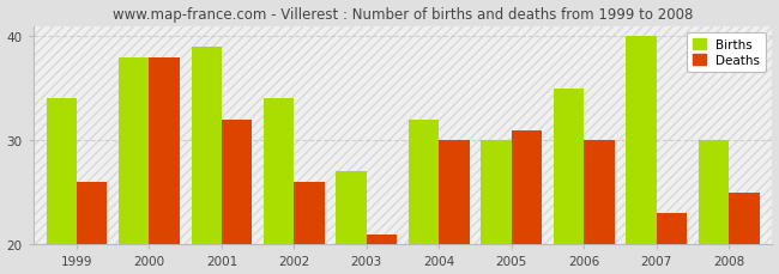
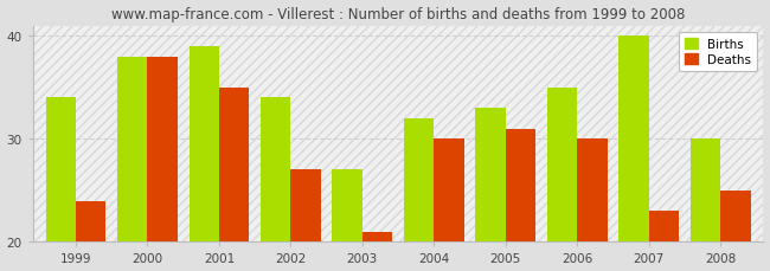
Deaths/1999: 26 -> 24
Deaths/2001: 32 -> 35
Deaths/2002: 26 -> 27
Births/2005: 30 -> 33
